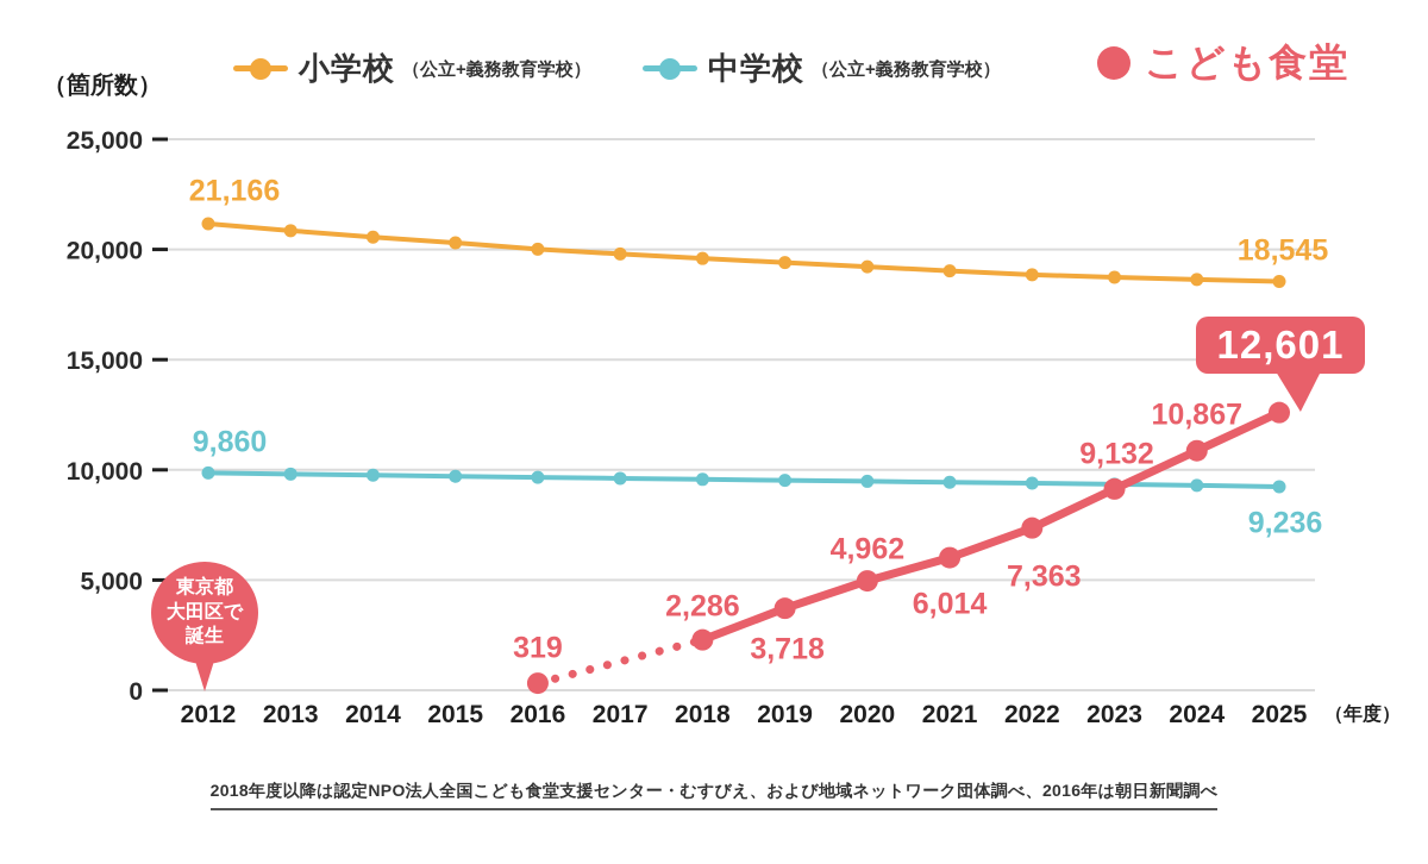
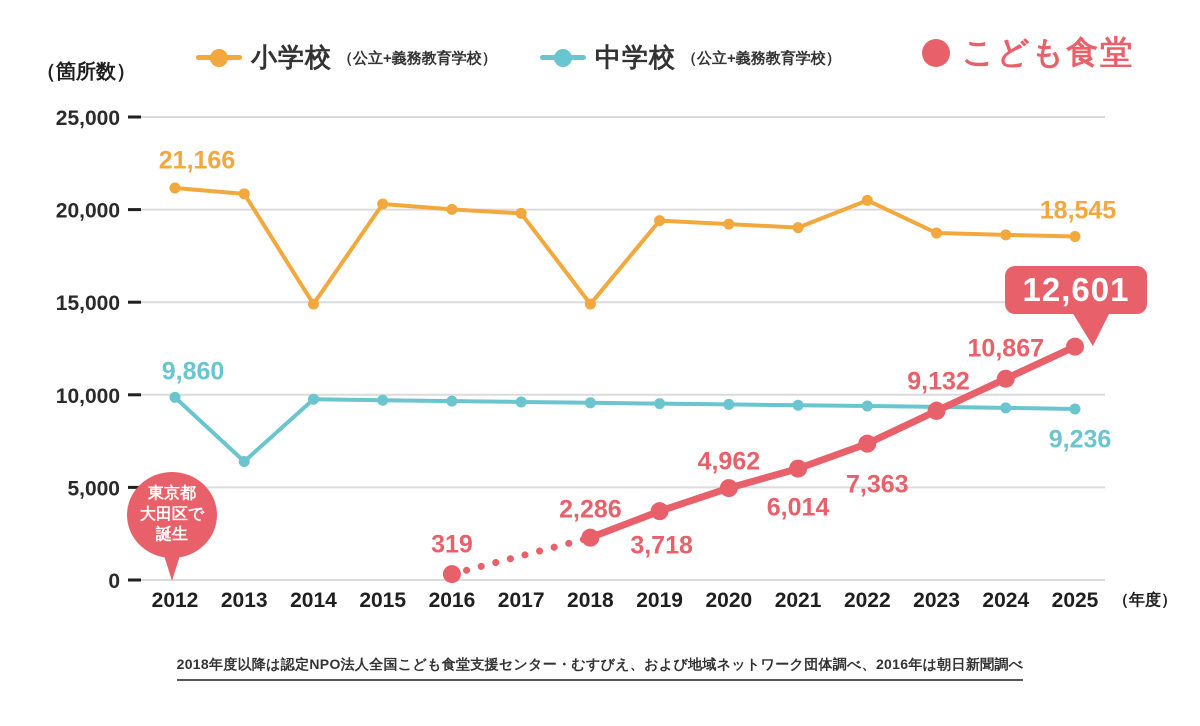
中学校（公立+義務教育学校）/2013: 9800 -> 6400
小学校（公立+義務教育学校）/2014: 20600 -> 14900
小学校（公立+義務教育学校）/2018: 19600 -> 14900
小学校（公立+義務教育学校）/2022: 18900 -> 20500
